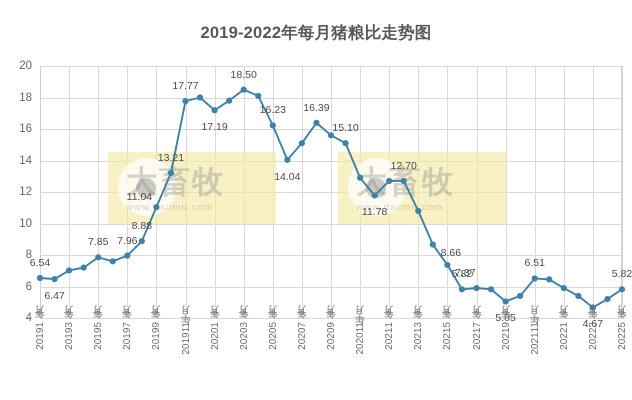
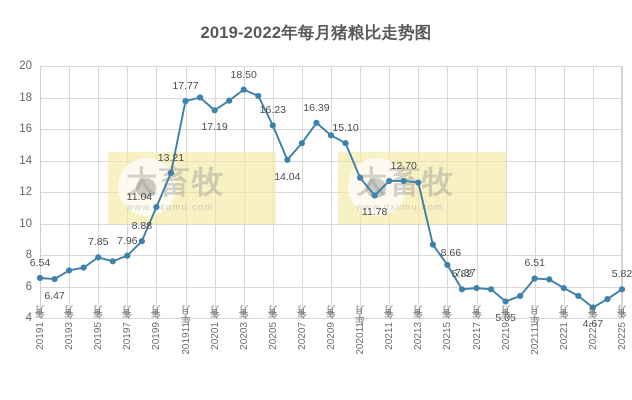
2021年3月: 10.8 -> 12.6
